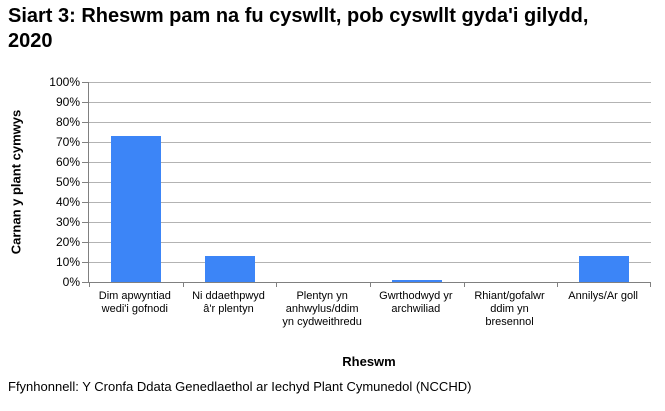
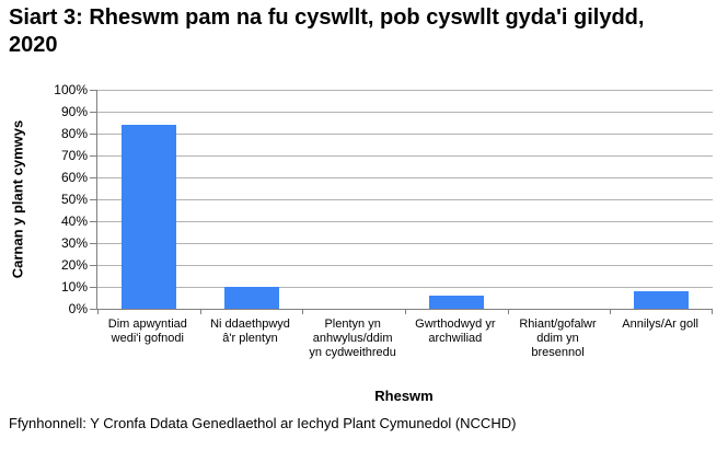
Dim apwyntiad wedi'i gofnodi: 73% -> 84%
Ni ddaethpwyd â'r plentyn: 13% -> 10%
Gwrthodwyd yr archwiliad: 1% -> 6%
Annilys/Ar goll: 13% -> 8%
